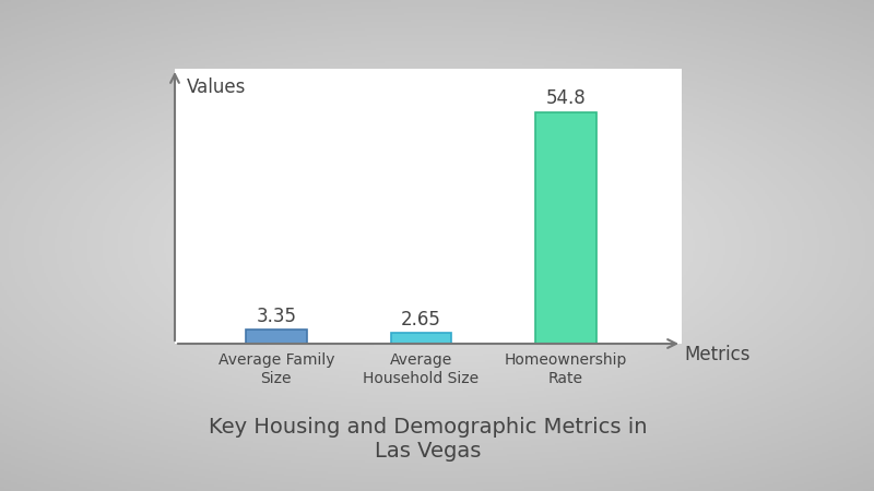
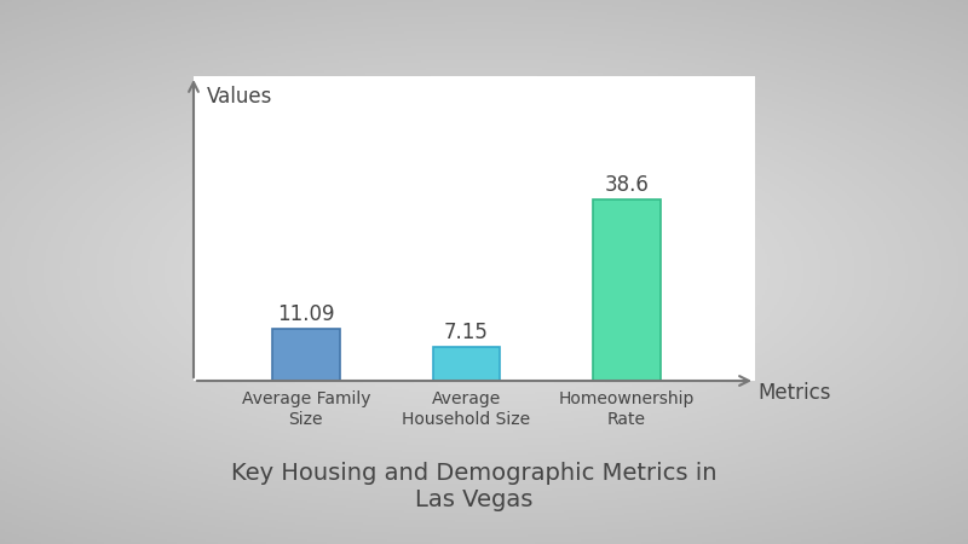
Average Family Size: 3.35 -> 11.09
Average Household Size: 2.65 -> 7.15
Homeownership Rate: 54.8 -> 38.6
